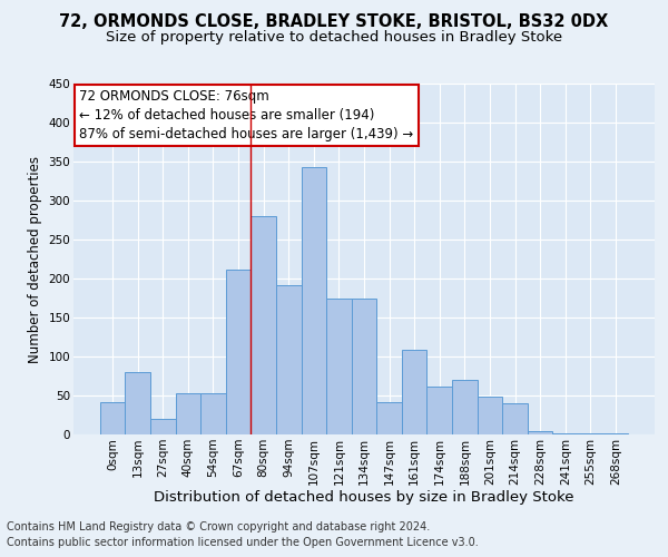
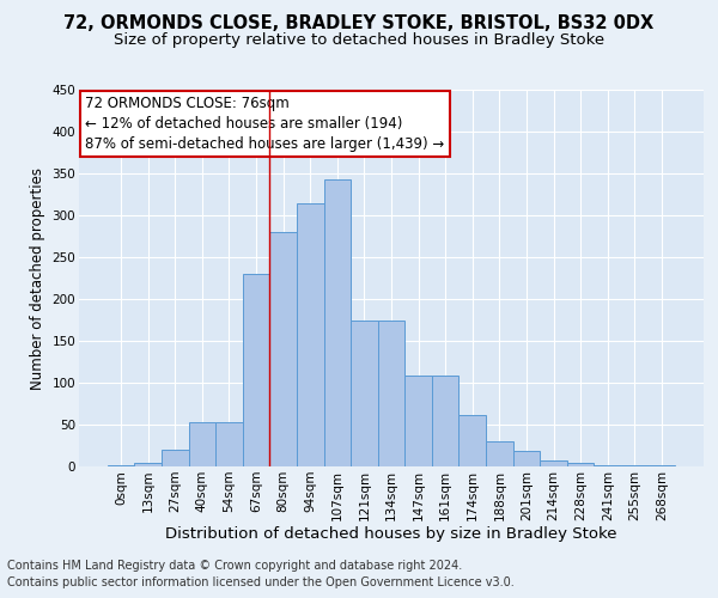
0sqm: 42 -> 2
13sqm: 80 -> 5
67sqm: 212 -> 230
94sqm: 192 -> 315
147sqm: 42 -> 108
188sqm: 70 -> 30
201sqm: 48 -> 18
214sqm: 40 -> 7
